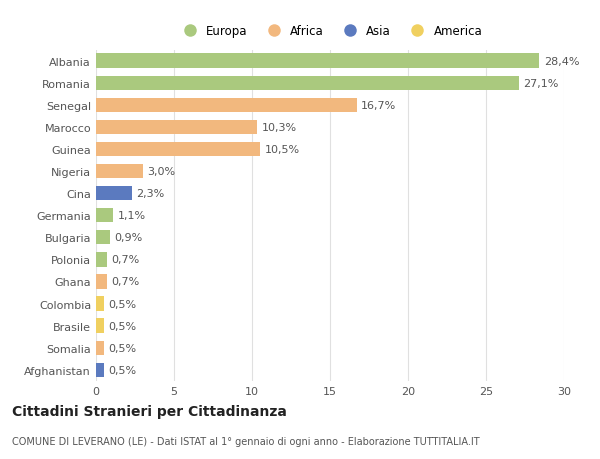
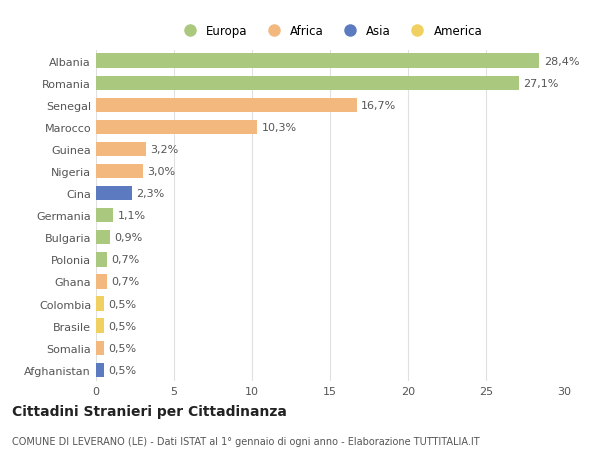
Guinea: 10,5% -> 3,2%
